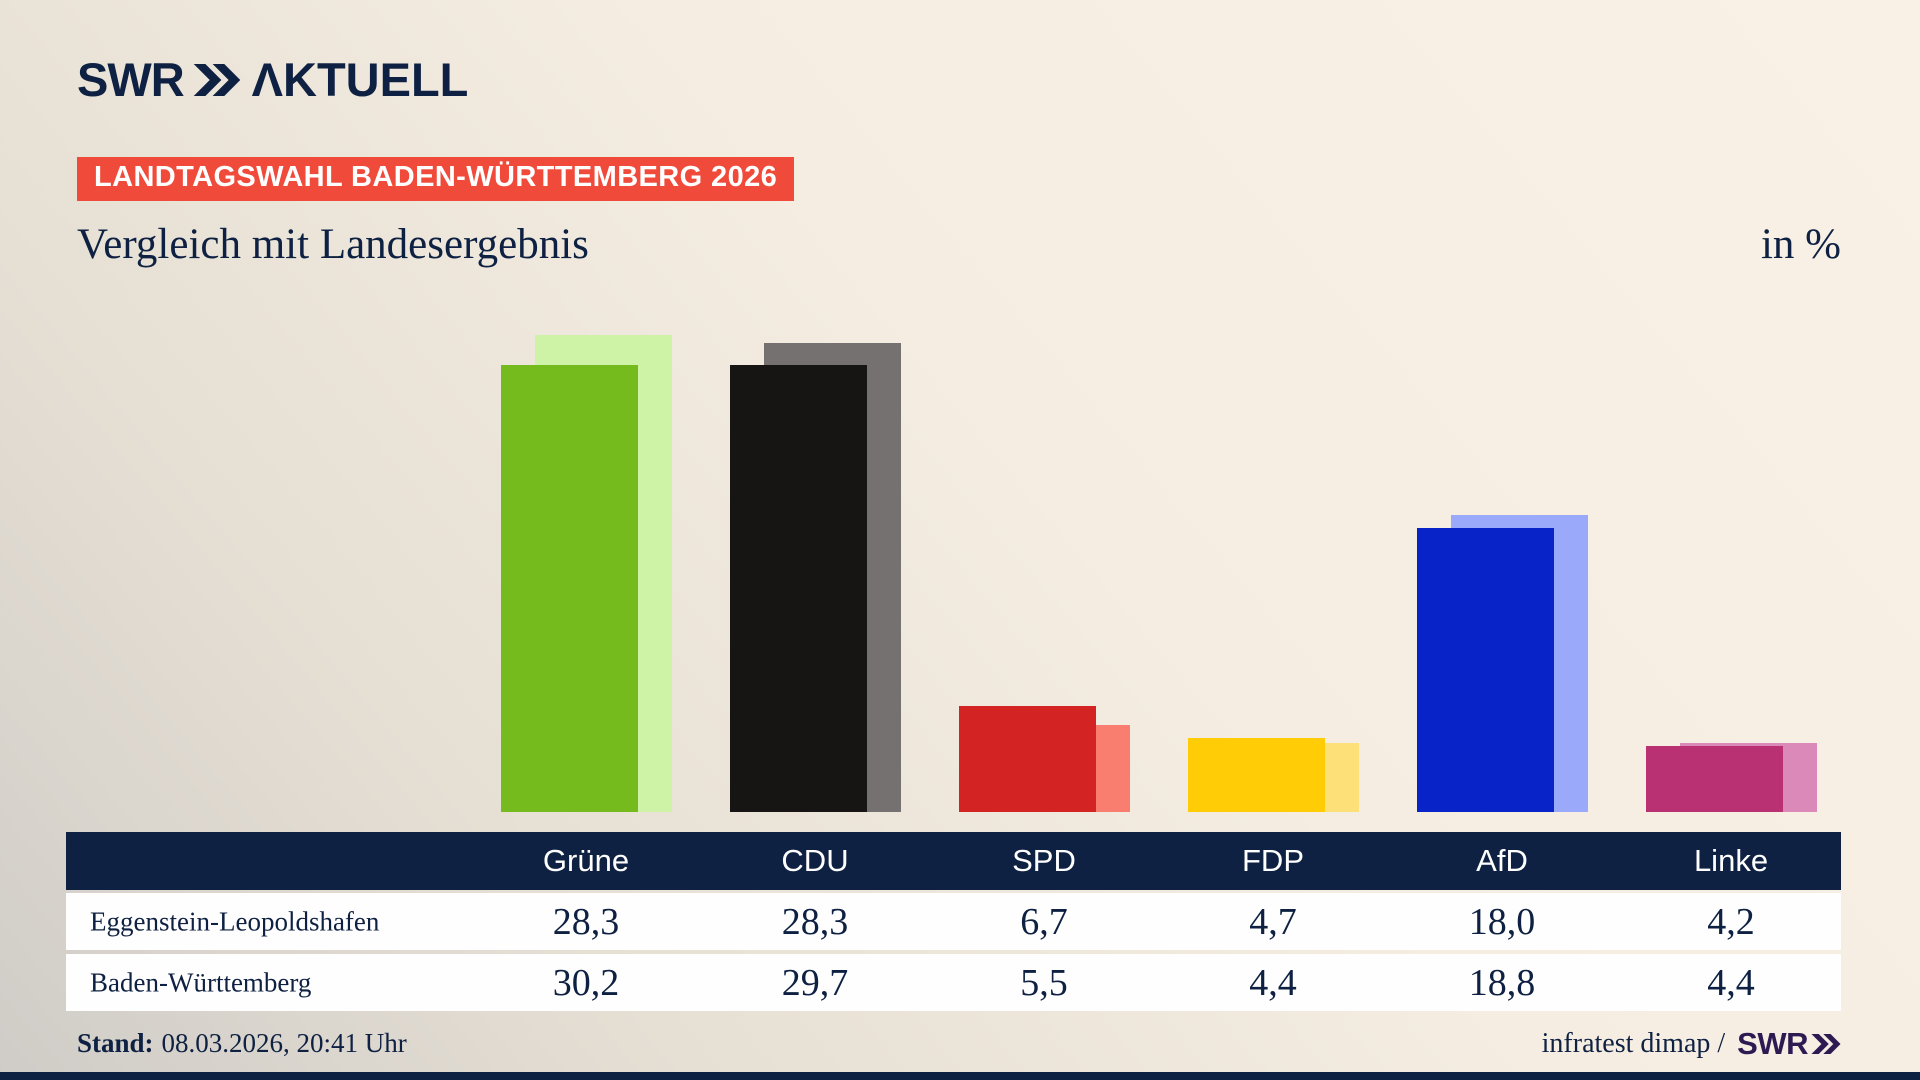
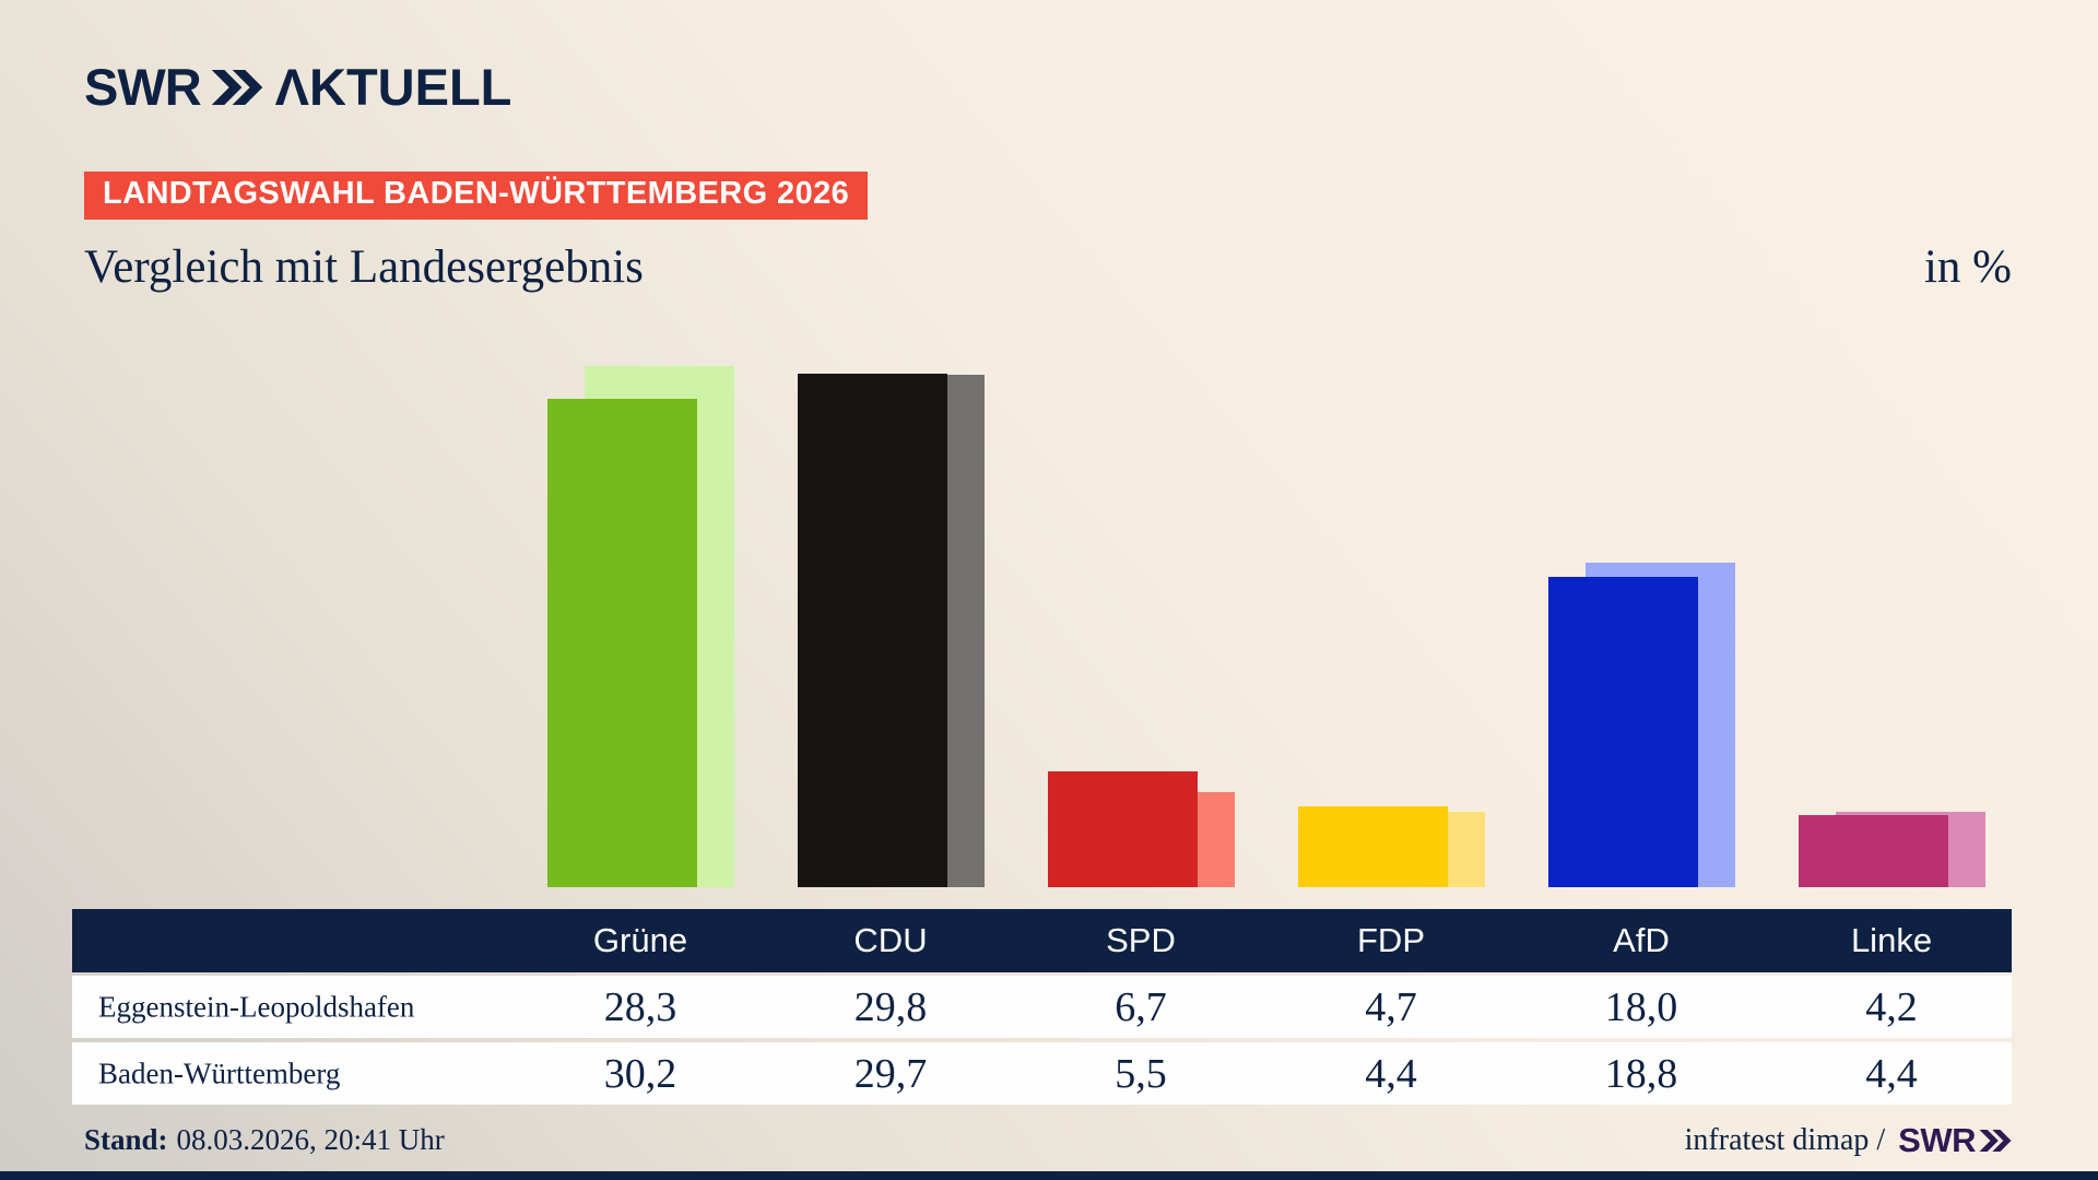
Eggenstein-Leopoldshafen/CDU: 28,3 -> 29,8
